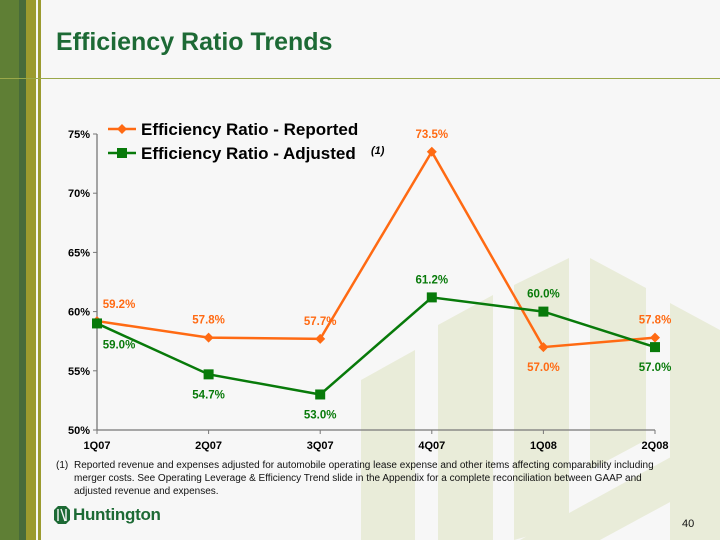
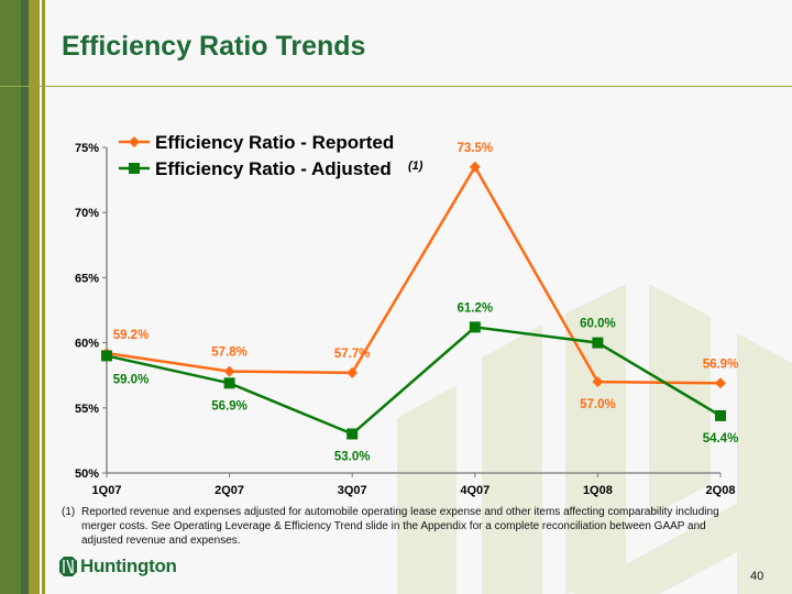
Efficiency Ratio - Adjusted/2Q07: 54.7% -> 56.9%
Efficiency Ratio - Reported/2Q08: 57.8% -> 56.9%
Efficiency Ratio - Adjusted/2Q08: 57.0% -> 54.4%
